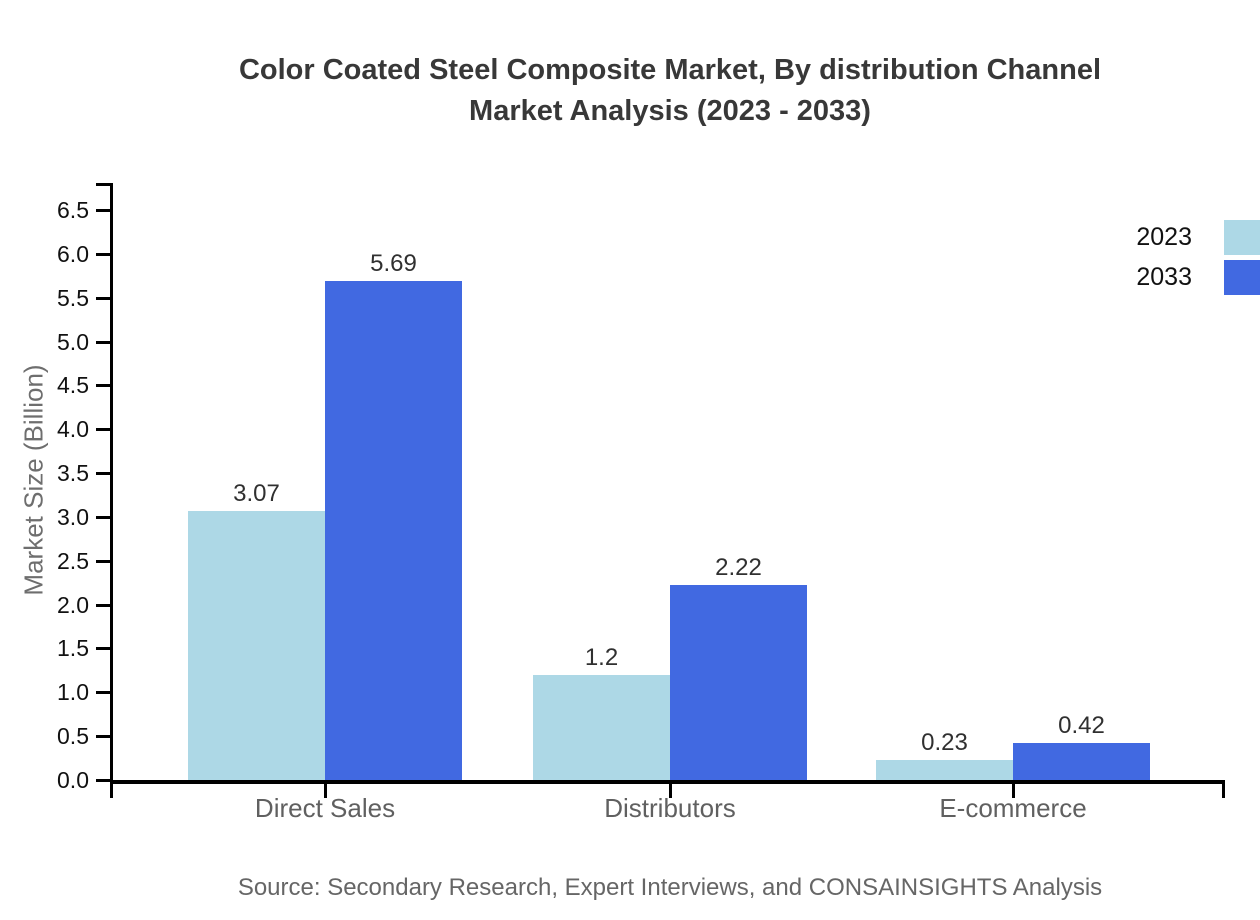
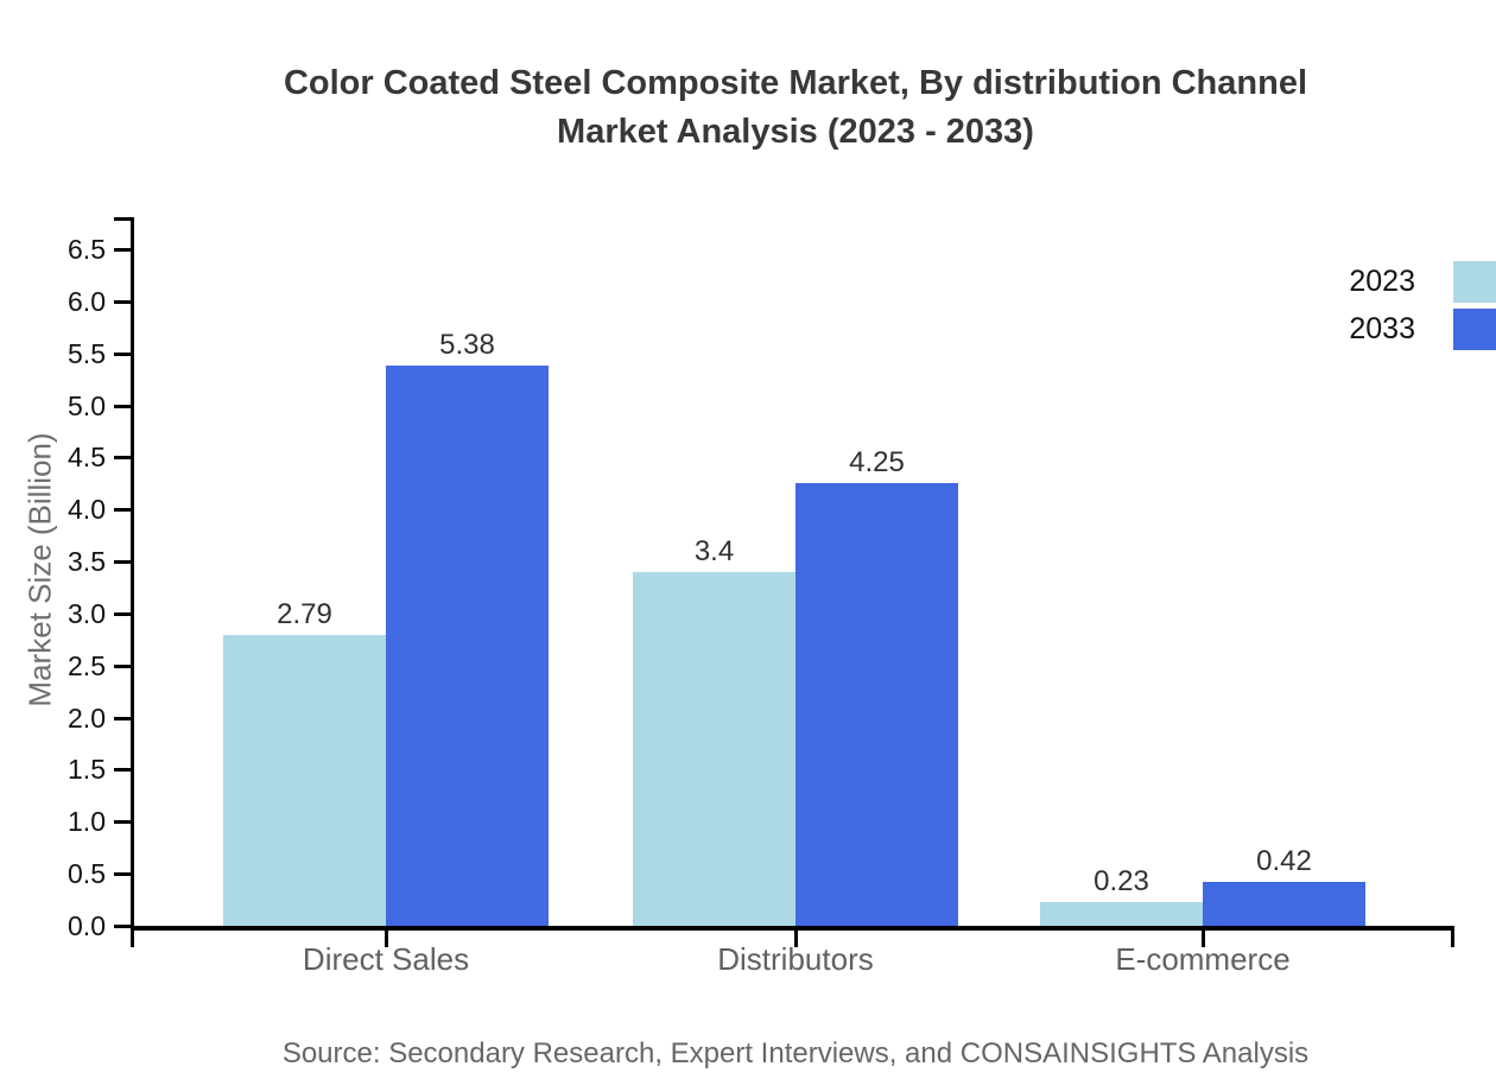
2023/Direct Sales: 3.07 -> 2.79
2033/Direct Sales: 5.69 -> 5.38
2023/Distributors: 1.2 -> 3.4
2033/Distributors: 2.22 -> 4.25
